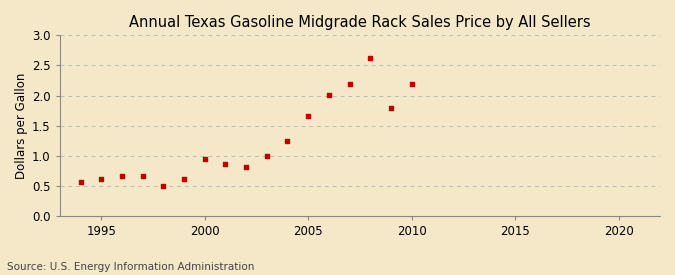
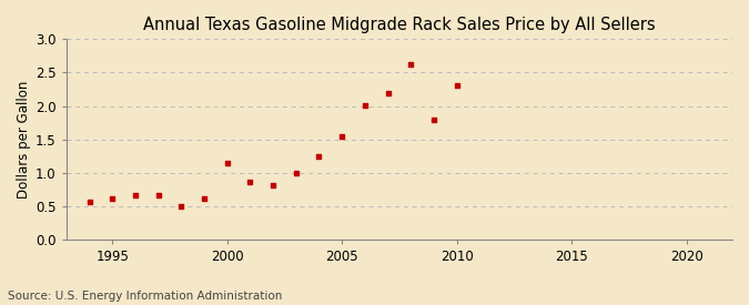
2000: 0.95 -> 1.14
2005: 1.66 -> 1.54
2010: 2.19 -> 2.30
